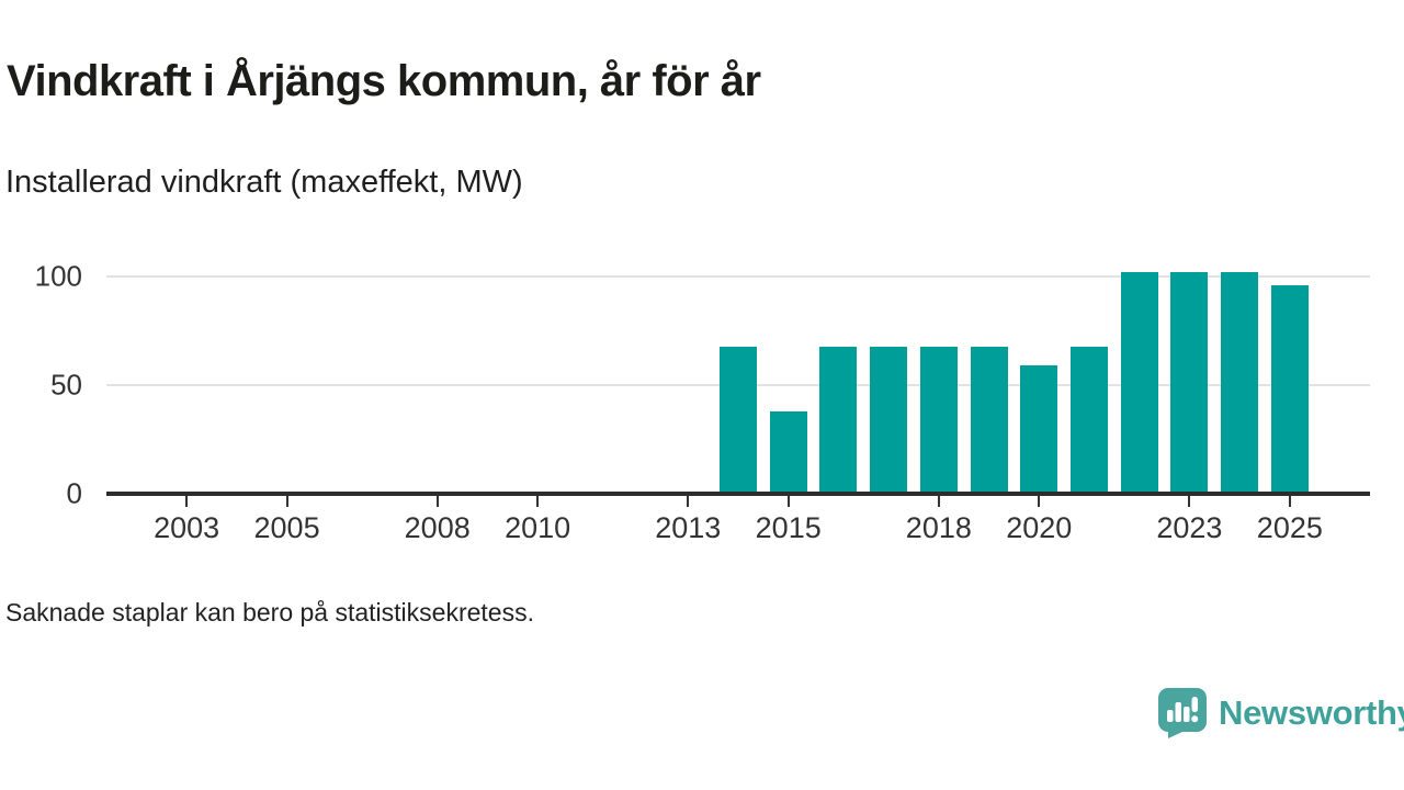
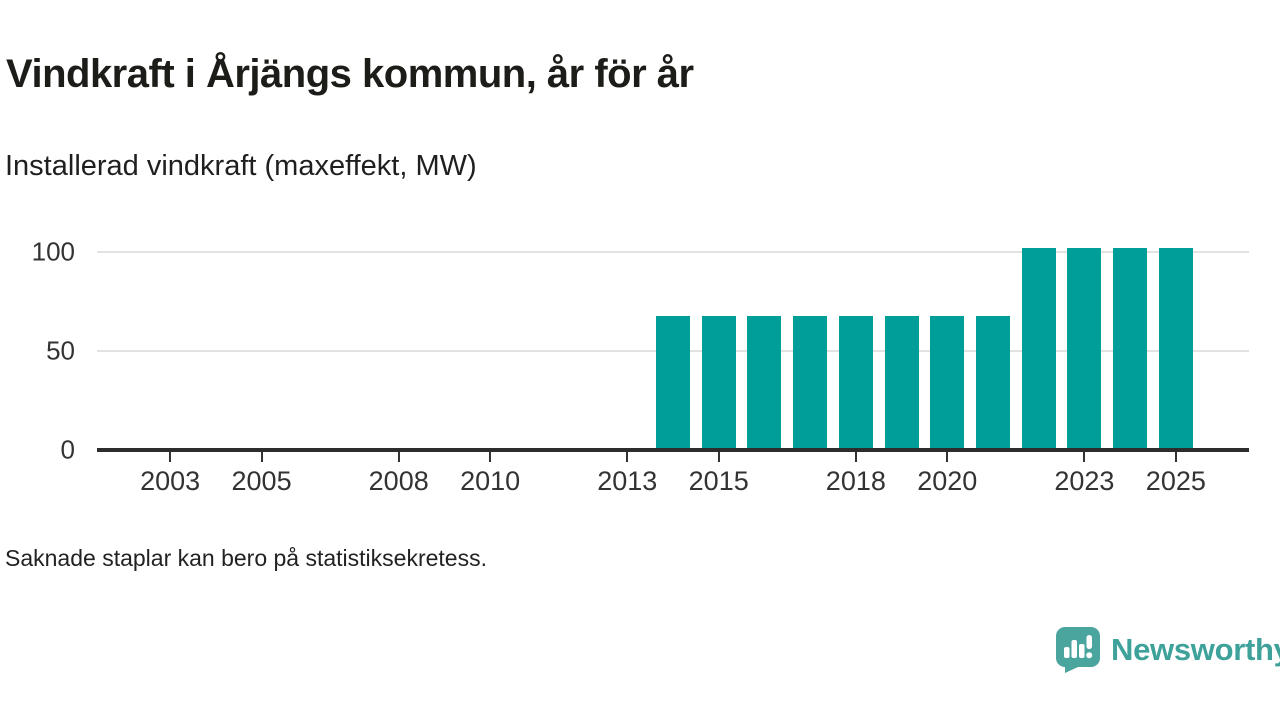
2015: 38 -> 68
2020: 59 -> 68
2025: 96 -> 102
